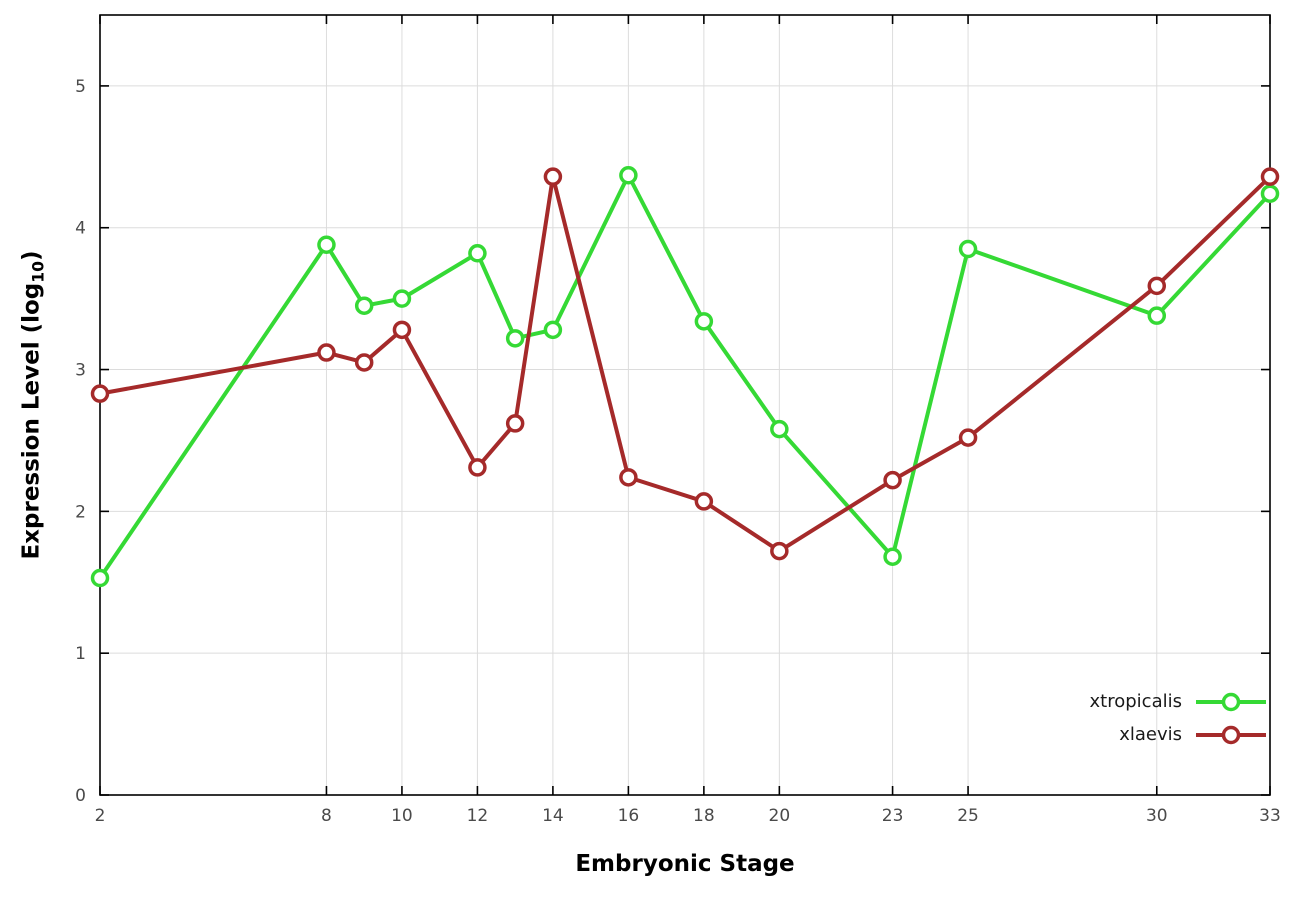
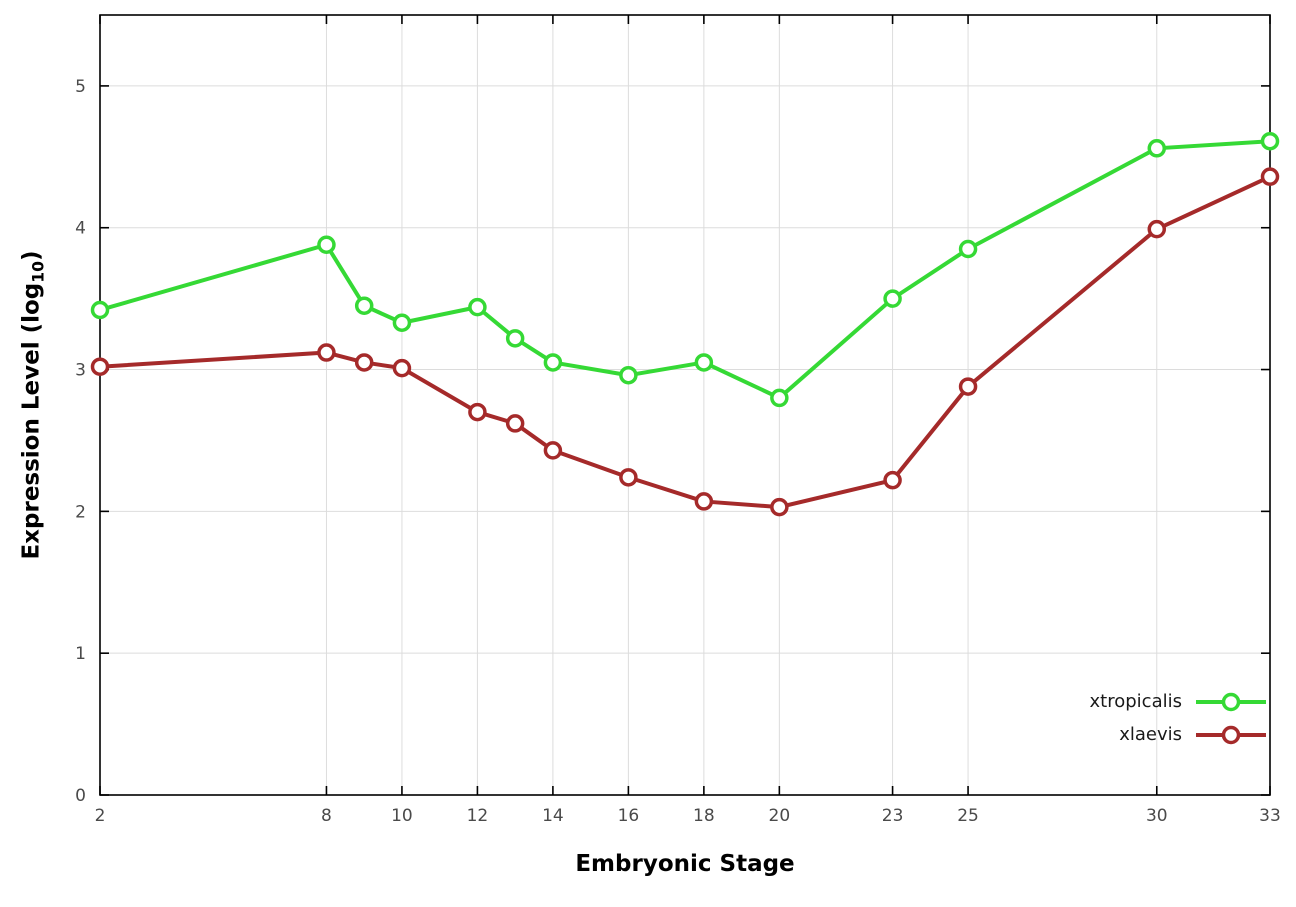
xtropicalis/2: 1.53 -> 3.42
xlaevis/2: 2.83 -> 3.02
xtropicalis/10: 3.50 -> 3.33
xlaevis/10: 3.28 -> 3.01
xtropicalis/12: 3.82 -> 3.44
xlaevis/12: 2.31 -> 2.70
xtropicalis/14: 3.28 -> 3.05
xlaevis/14: 4.36 -> 2.43
xtropicalis/16: 4.37 -> 2.96
xtropicalis/18: 3.34 -> 3.05
xtropicalis/20: 2.58 -> 2.80
xlaevis/20: 1.72 -> 2.03
xtropicalis/23: 1.68 -> 3.50
xlaevis/25: 2.52 -> 2.88
xtropicalis/30: 3.38 -> 4.56
xlaevis/30: 3.59 -> 3.99
xtropicalis/33: 4.24 -> 4.61
